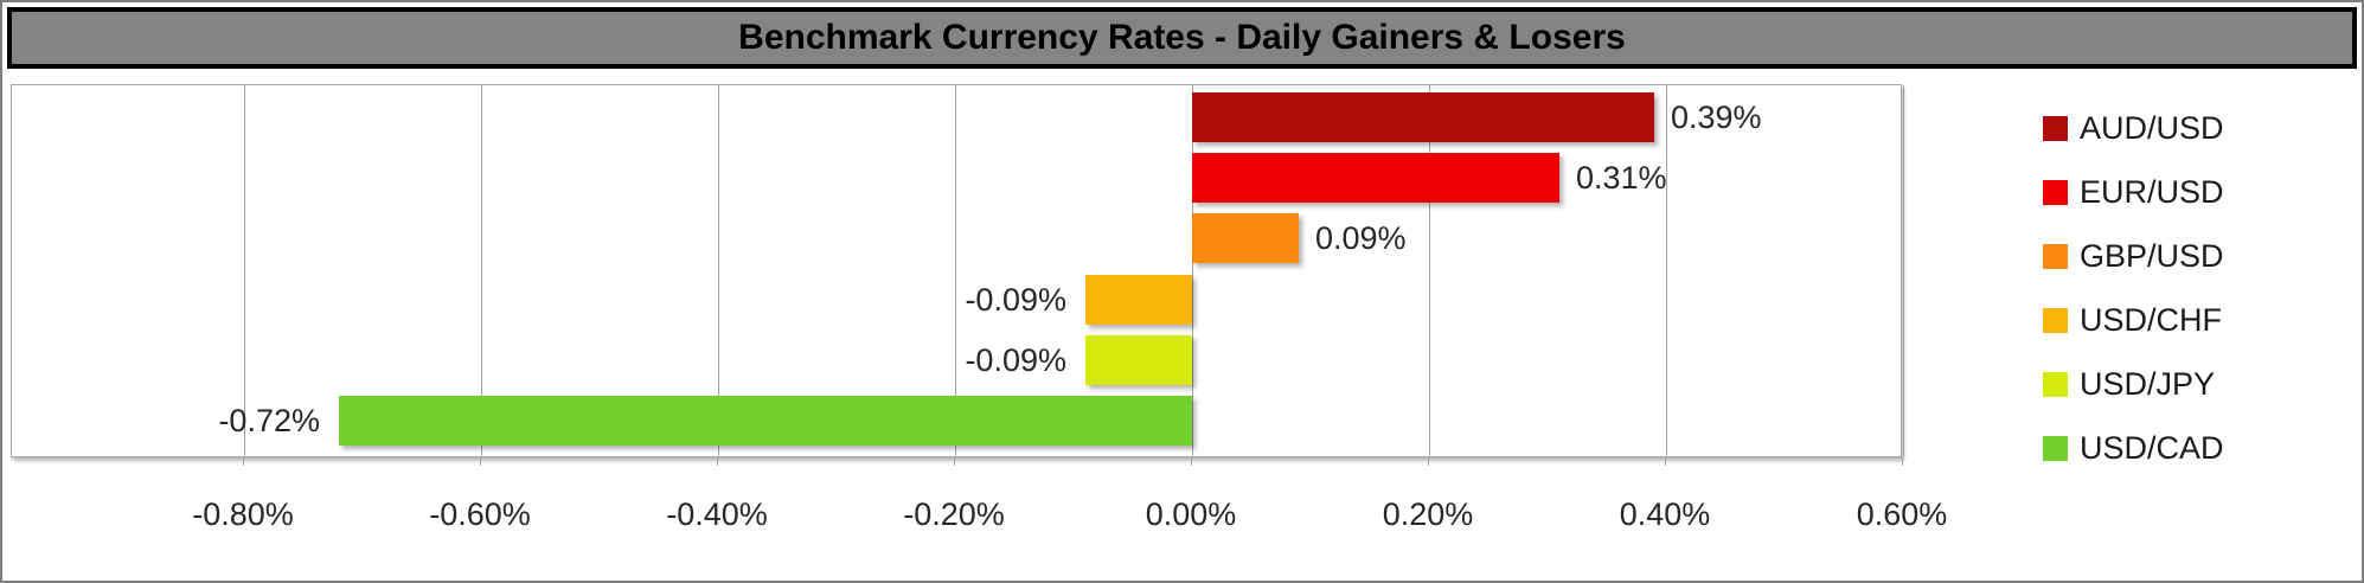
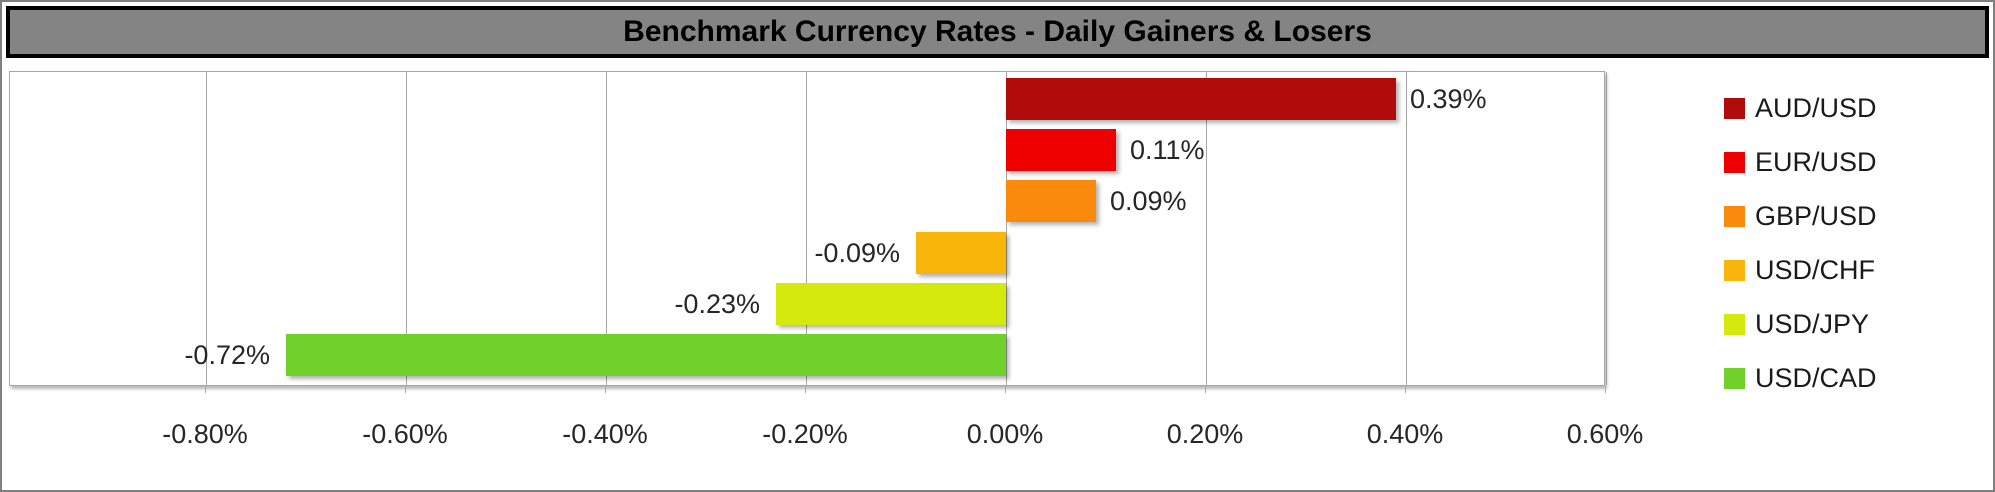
EUR/USD: 0.31% -> 0.11%
USD/JPY: -0.09% -> -0.23%
